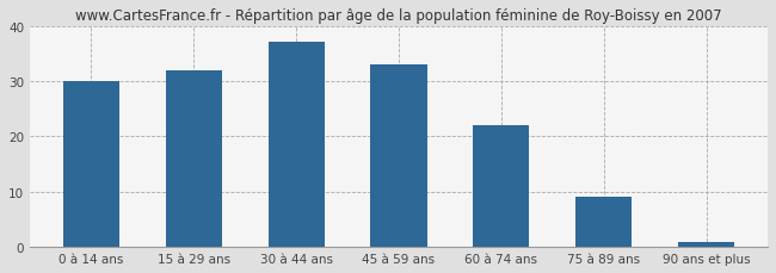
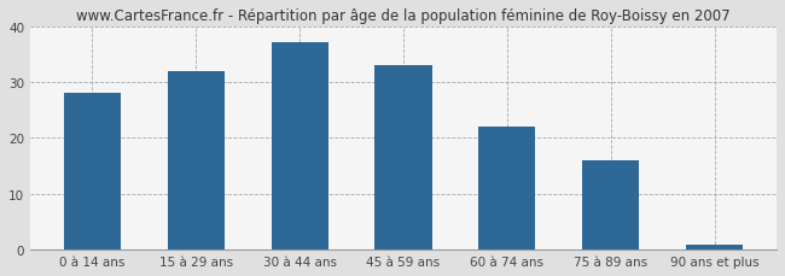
0 à 14 ans: 30 -> 28
75 à 89 ans: 9 -> 16
